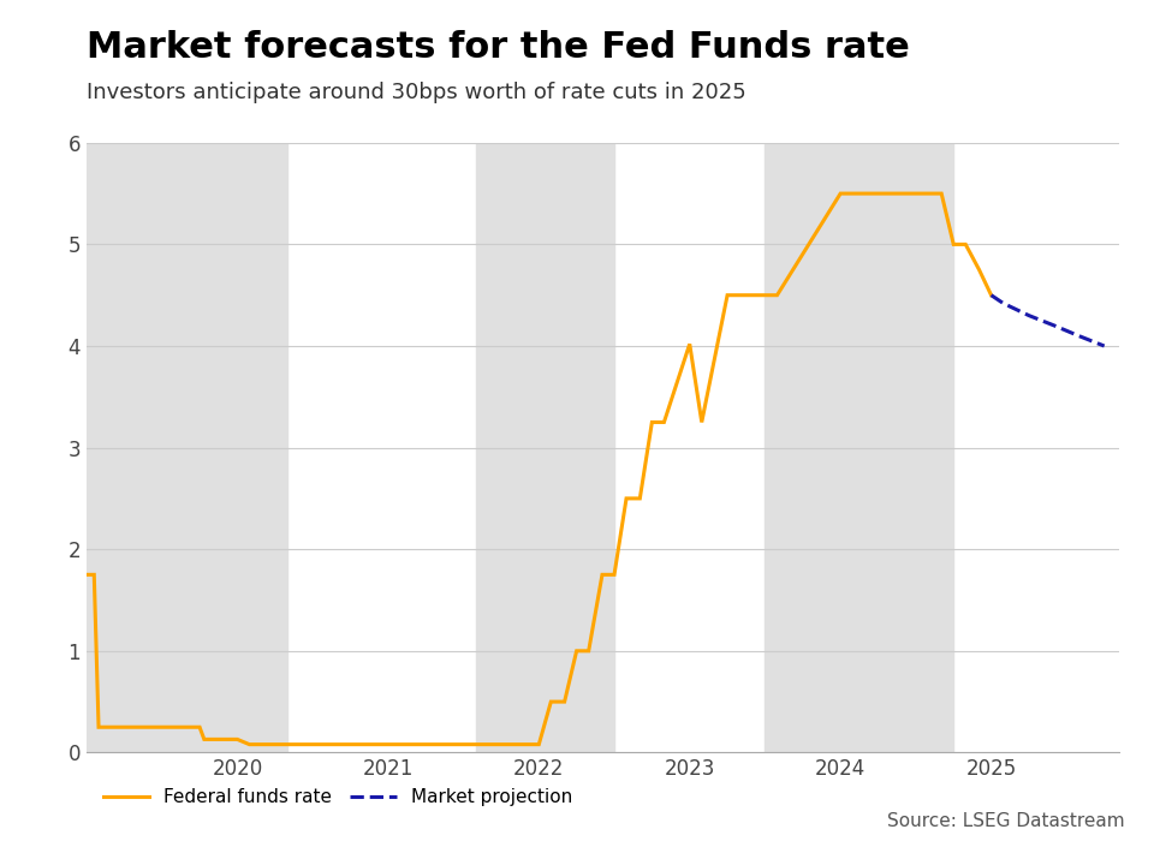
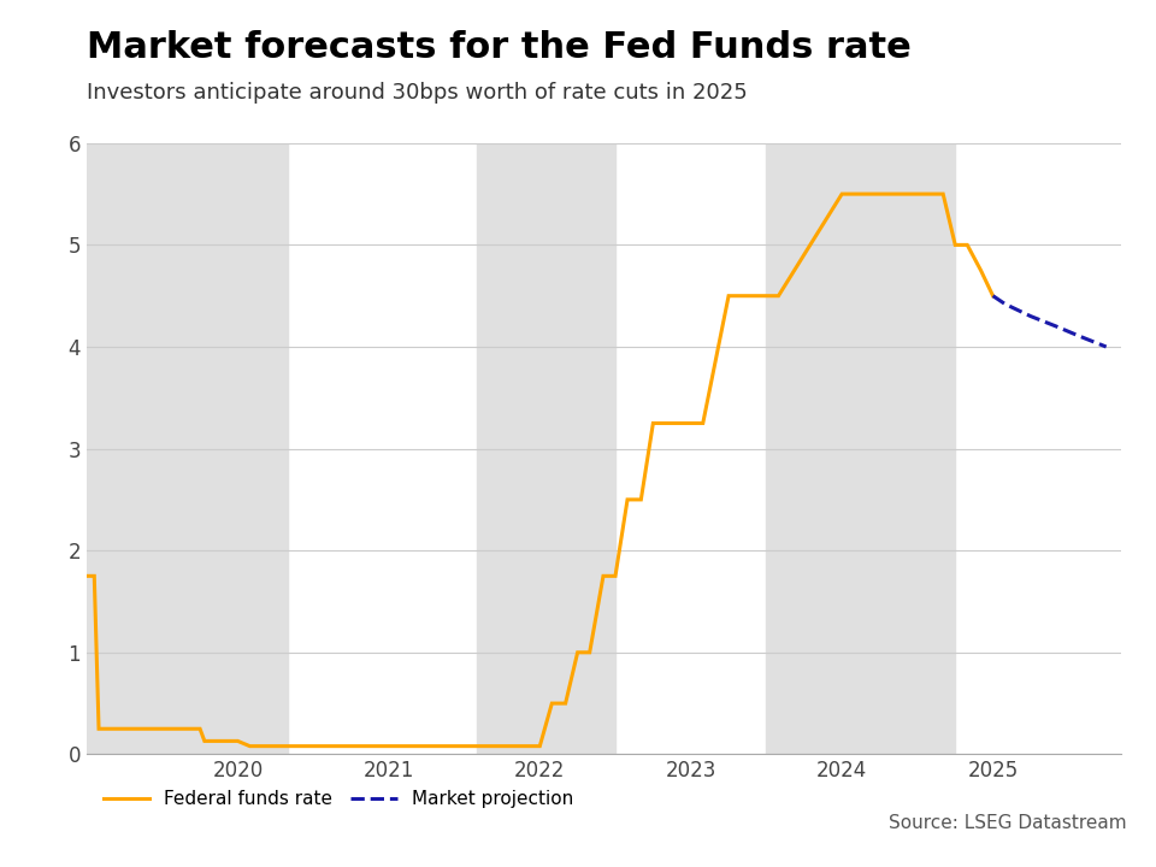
Federal funds rate/2023: 4.02 -> 3.25
